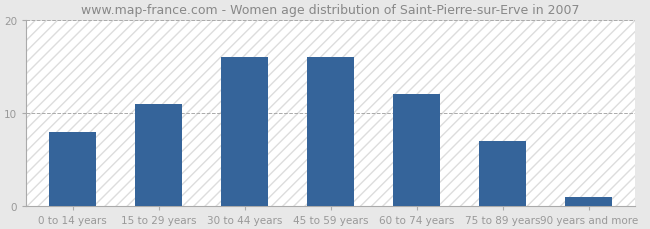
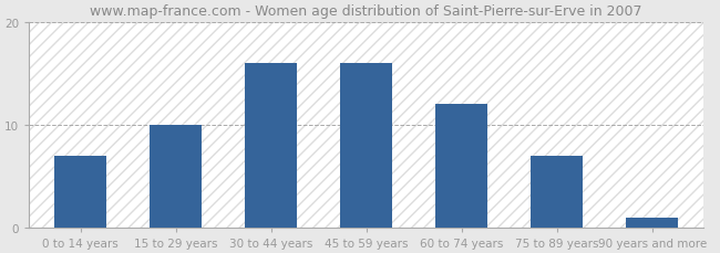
0 to 14 years: 8 -> 7
15 to 29 years: 11 -> 10
